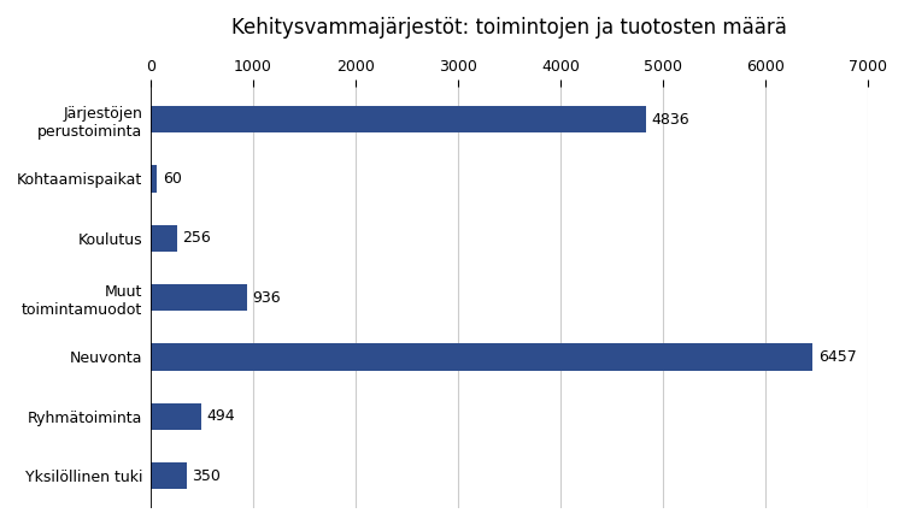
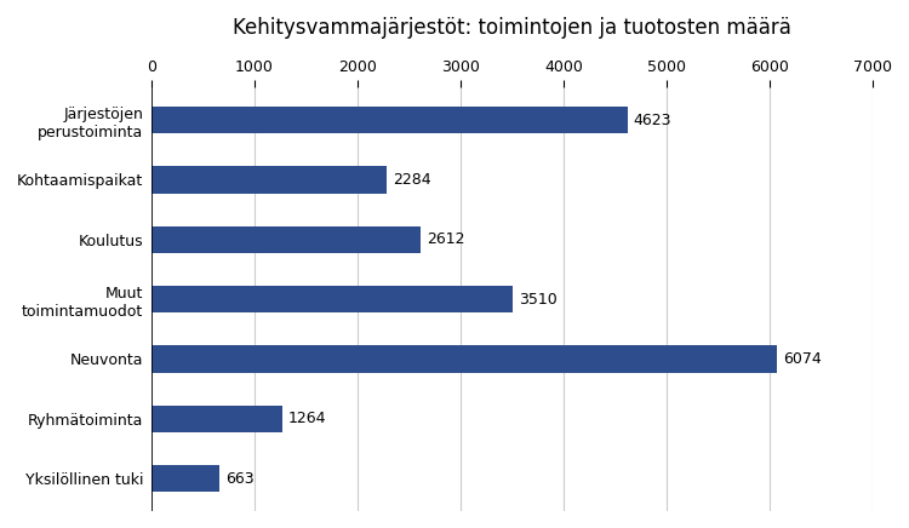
Järjestöjen perustoiminta: 4836 -> 4623
Kohtaamispaikat: 60 -> 2284
Koulutus: 256 -> 2612
Muut toimintamuodot: 936 -> 3510
Neuvonta: 6457 -> 6074
Ryhmätoiminta: 494 -> 1264
Yksilöllinen tuki: 350 -> 663
